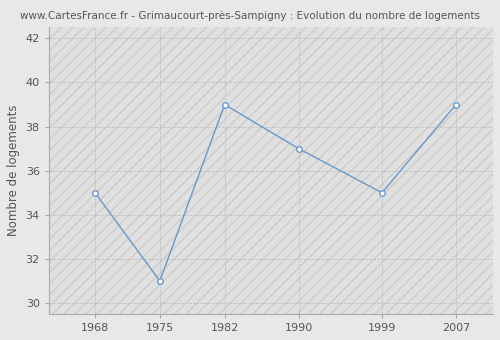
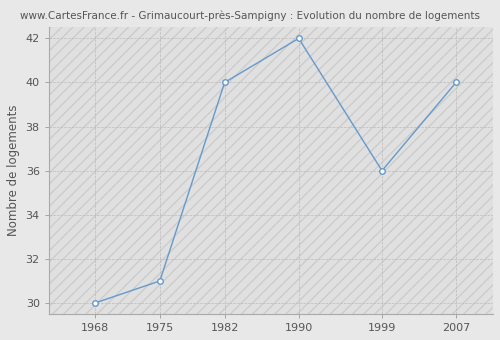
1968: 35 -> 30
1982: 39 -> 40
1990: 37 -> 42
1999: 35 -> 36
2007: 39 -> 40
